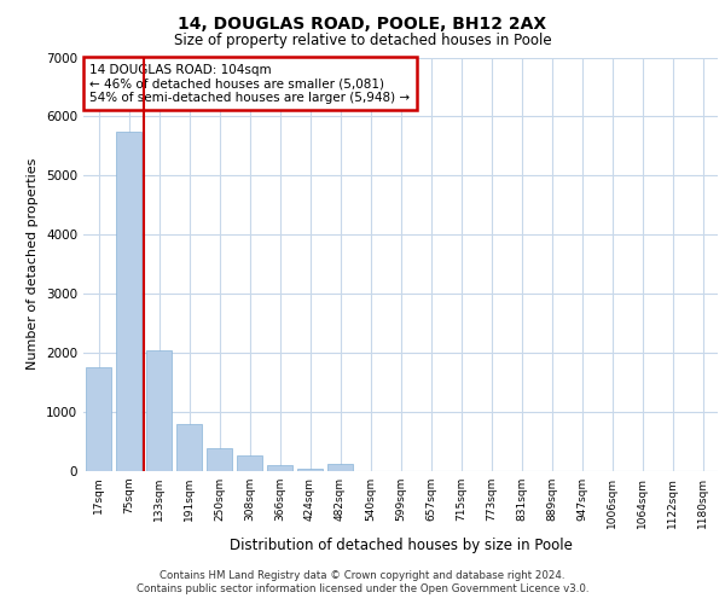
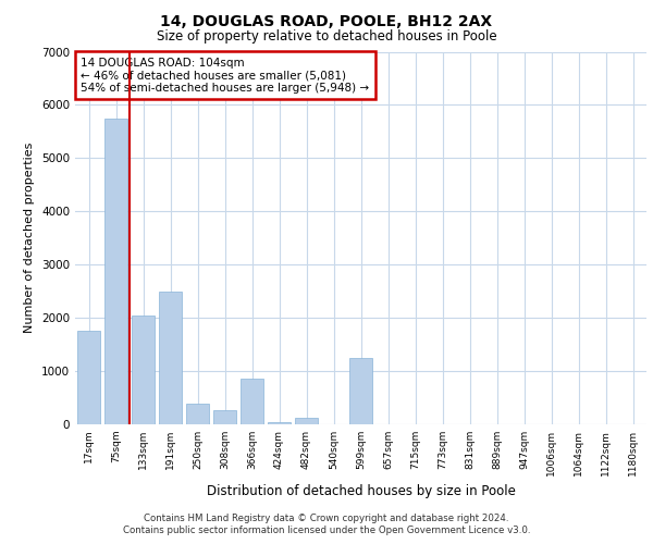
191sqm: 800 -> 2500
366sqm: 100 -> 850
599sqm: 10 -> 1250
